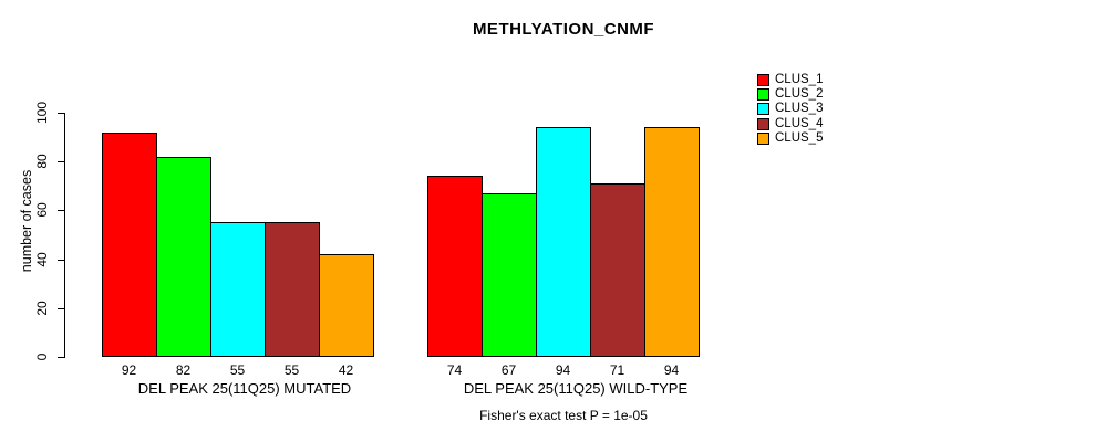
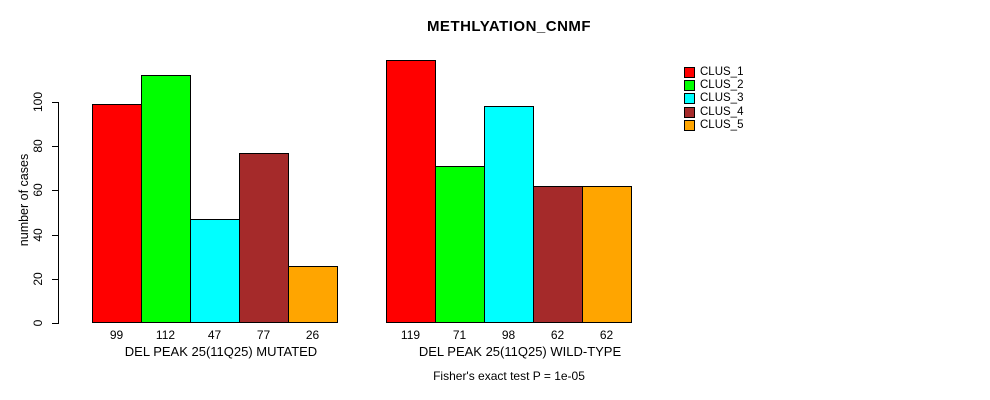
CLUS_1/DEL PEAK 25(11Q25) MUTATED: 92 -> 99
CLUS_2/DEL PEAK 25(11Q25) MUTATED: 82 -> 112
CLUS_3/DEL PEAK 25(11Q25) MUTATED: 55 -> 47
CLUS_4/DEL PEAK 25(11Q25) MUTATED: 55 -> 77
CLUS_5/DEL PEAK 25(11Q25) MUTATED: 42 -> 26
CLUS_1/DEL PEAK 25(11Q25) WILD-TYPE: 74 -> 119
CLUS_2/DEL PEAK 25(11Q25) WILD-TYPE: 67 -> 71
CLUS_3/DEL PEAK 25(11Q25) WILD-TYPE: 94 -> 98
CLUS_4/DEL PEAK 25(11Q25) WILD-TYPE: 71 -> 62
CLUS_5/DEL PEAK 25(11Q25) WILD-TYPE: 94 -> 62
